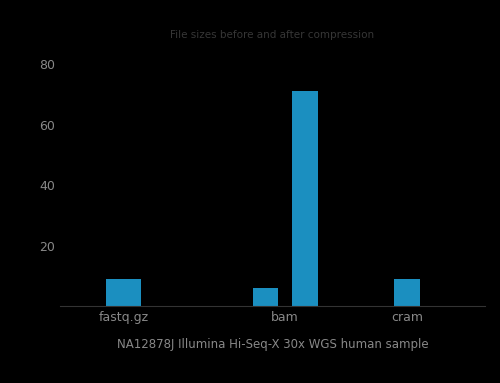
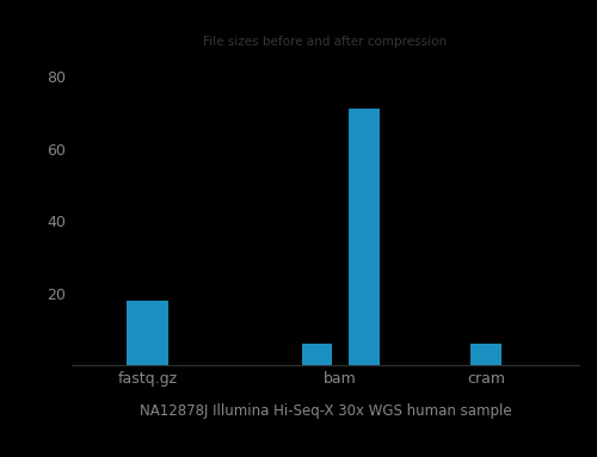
fastq.gz: 9 -> 18
cram: 9 -> 6
